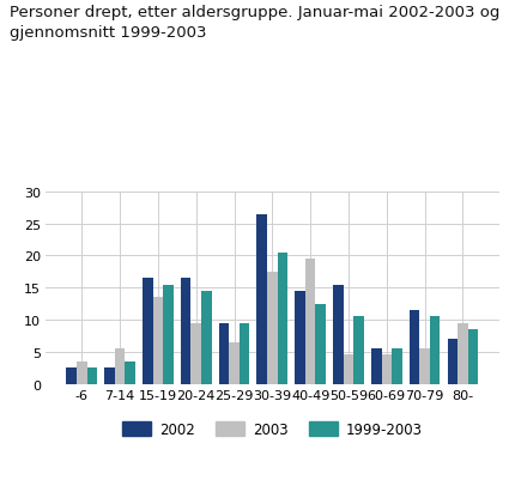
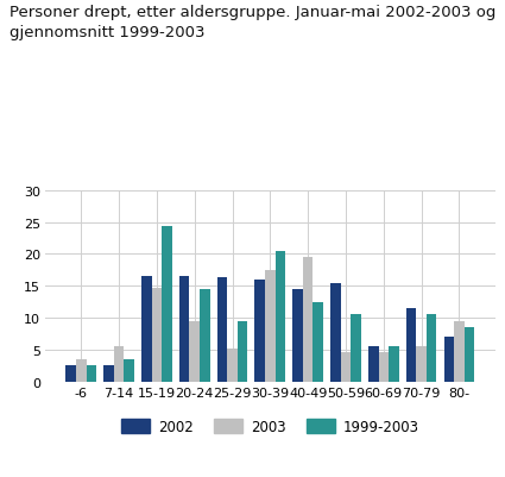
2003/15-19: 13.5 -> 14.6
1999-2003/15-19: 15.5 -> 24.4
2002/25-29: 9.5 -> 16.4
2003/25-29: 6.5 -> 5.2
2002/30-39: 26.5 -> 16.0
